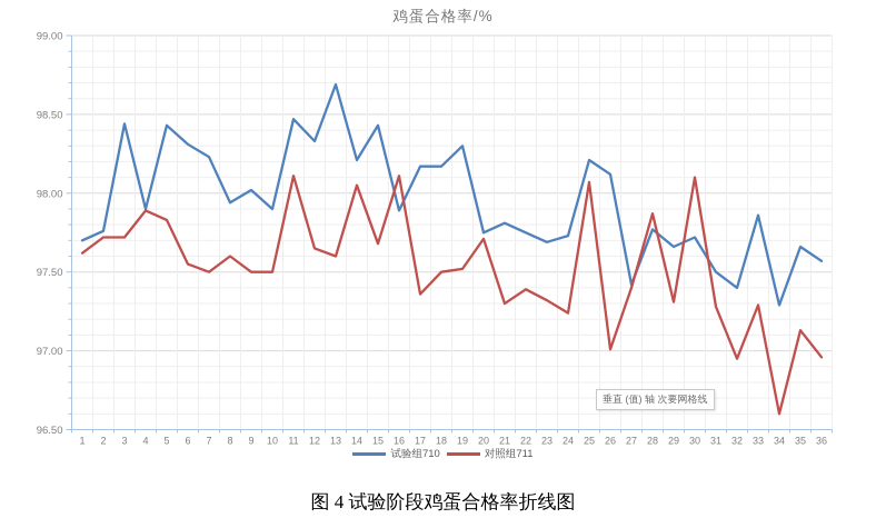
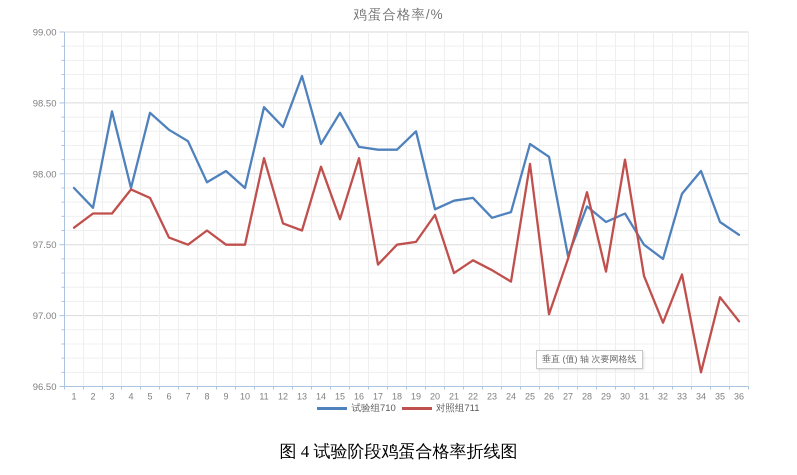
试验组710/1: 97.70 -> 97.90
试验组710/16: 97.89 -> 98.19
试验组710/22: 97.75 -> 97.83
试验组710/34: 97.29 -> 98.02
